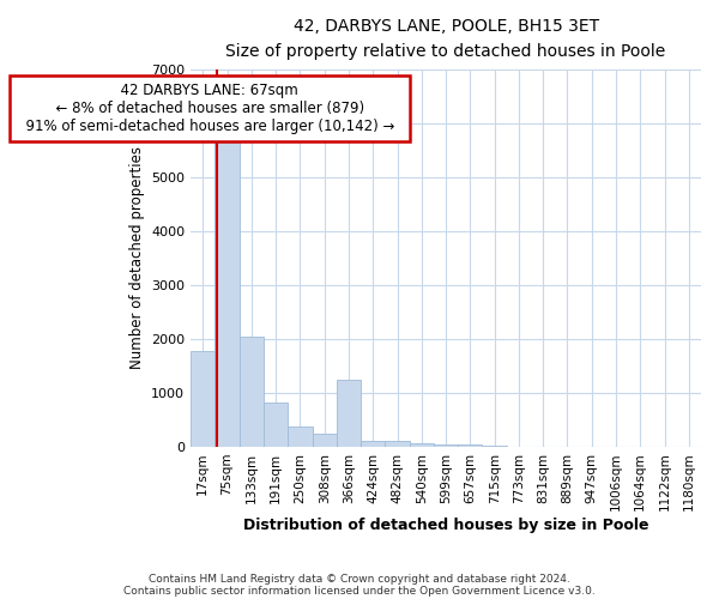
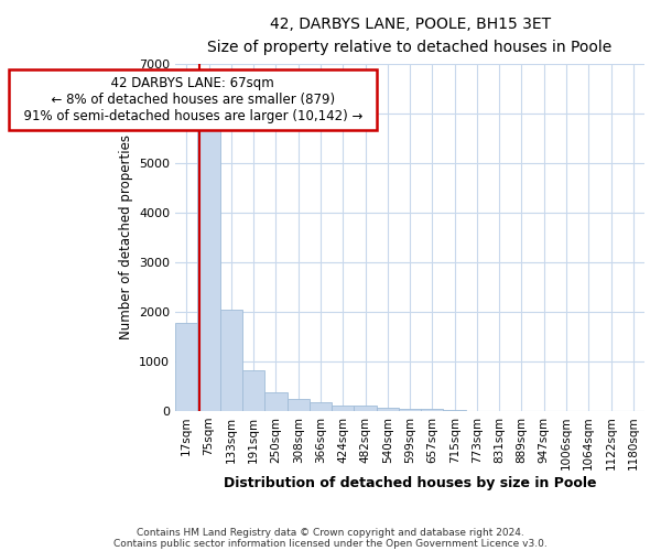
366sqm: 1250 -> 170
